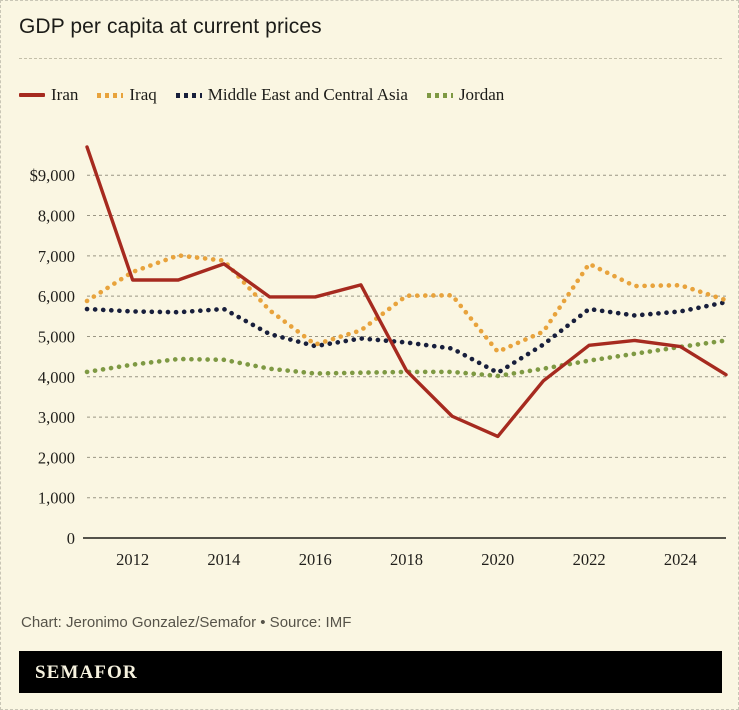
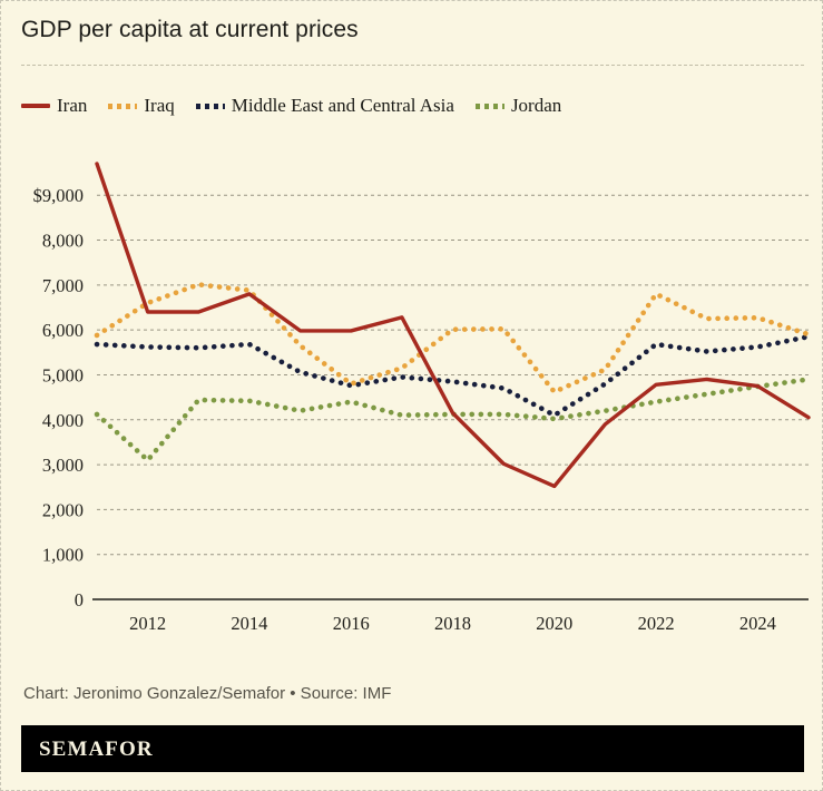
Jordan/2012: $4300 -> $3100
Jordan/2016: $4100 -> $4400
